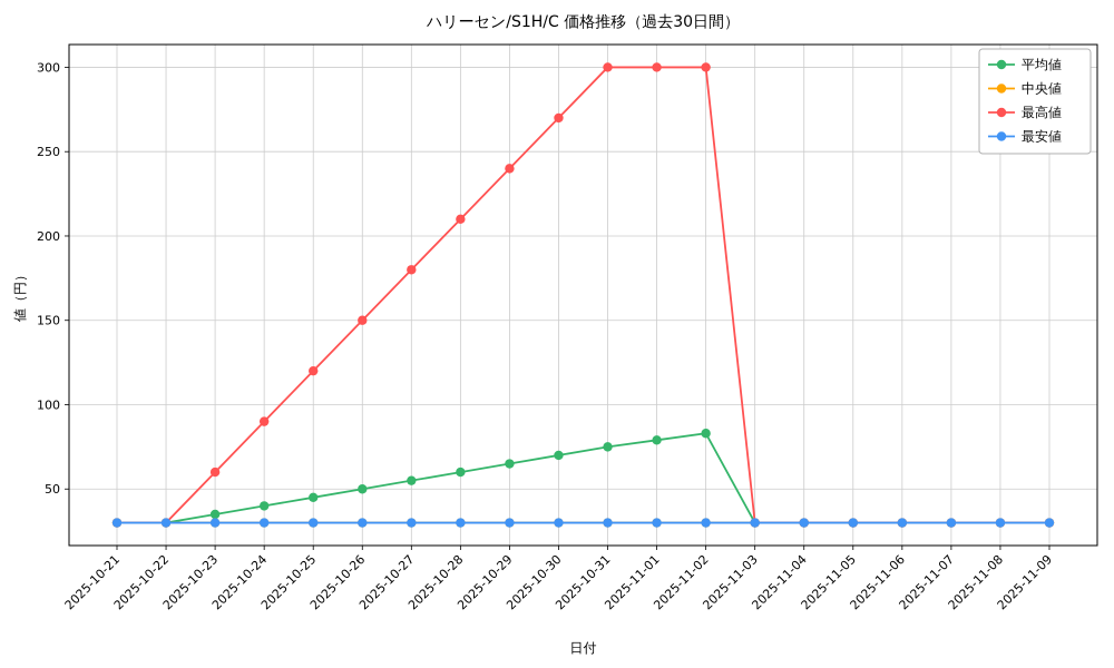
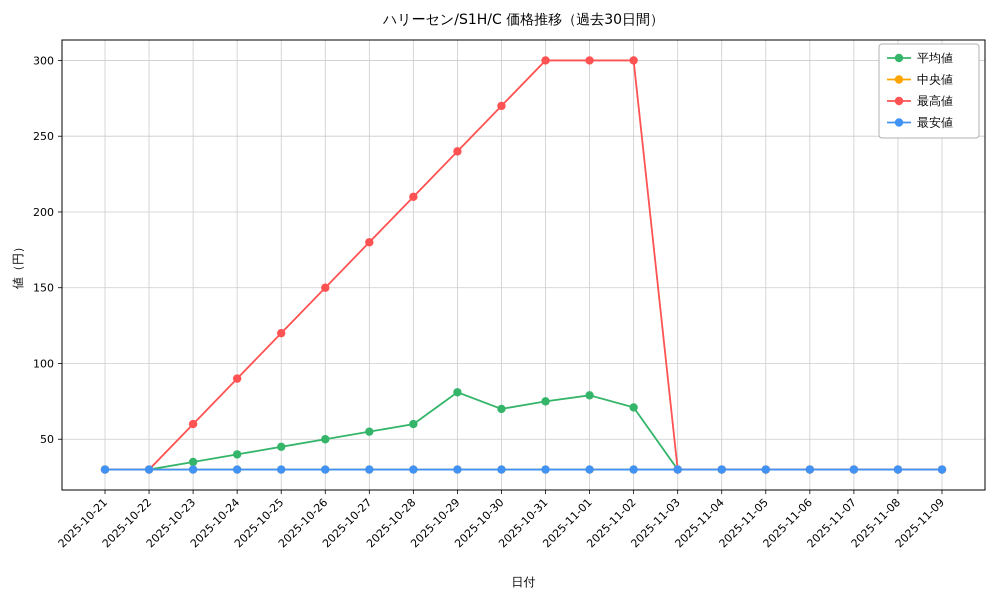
平均値/2025-10-29: 65 -> 81
平均値/2025-11-02: 83 -> 71
